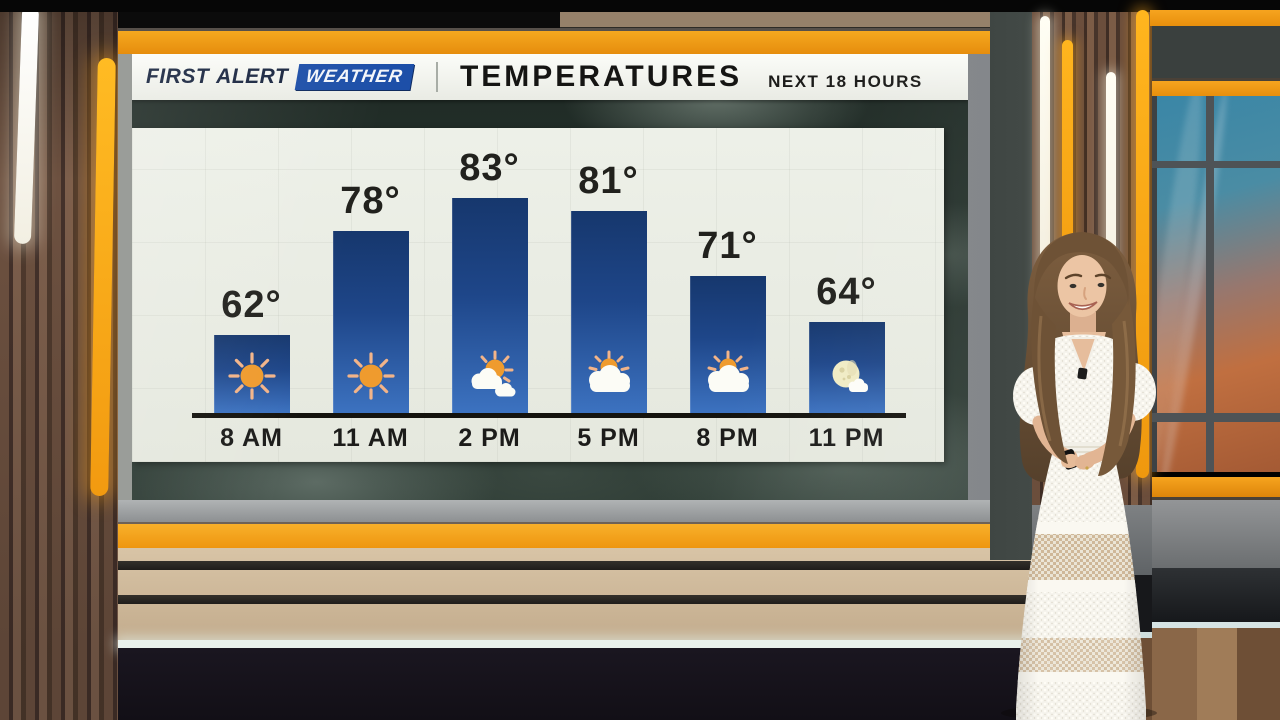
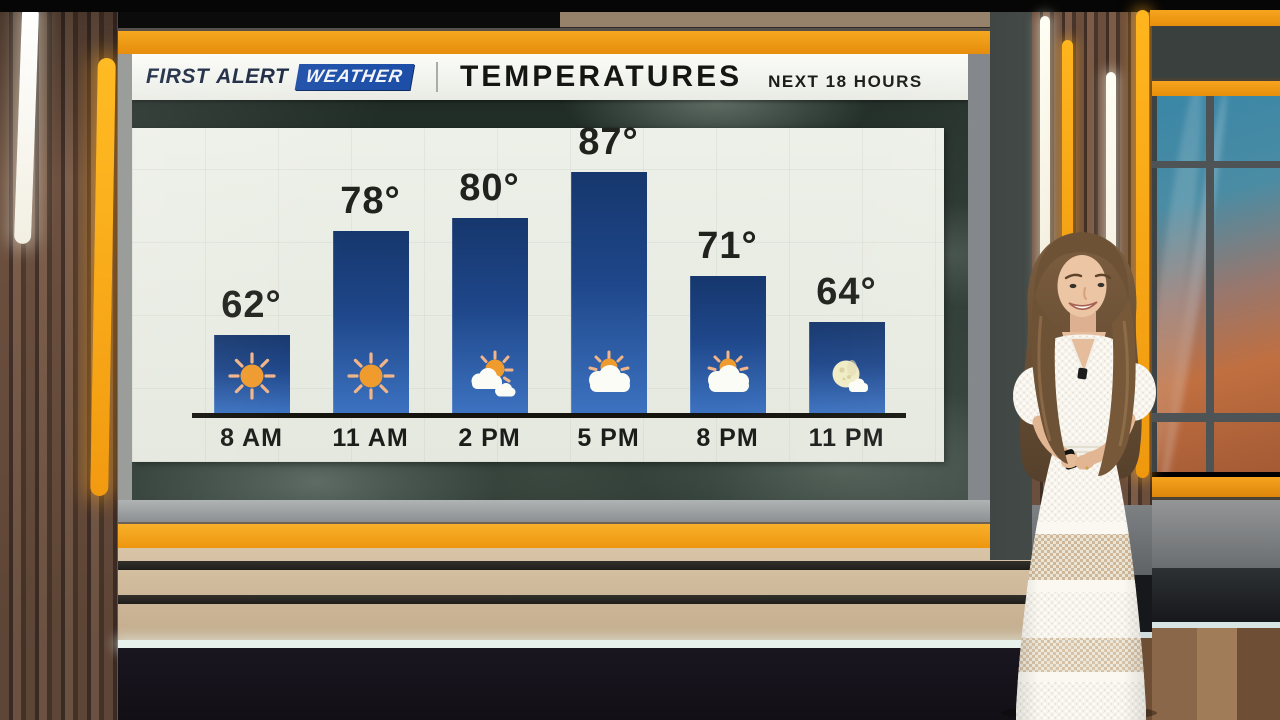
2 PM: 83° -> 80°
5 PM: 81° -> 87°
